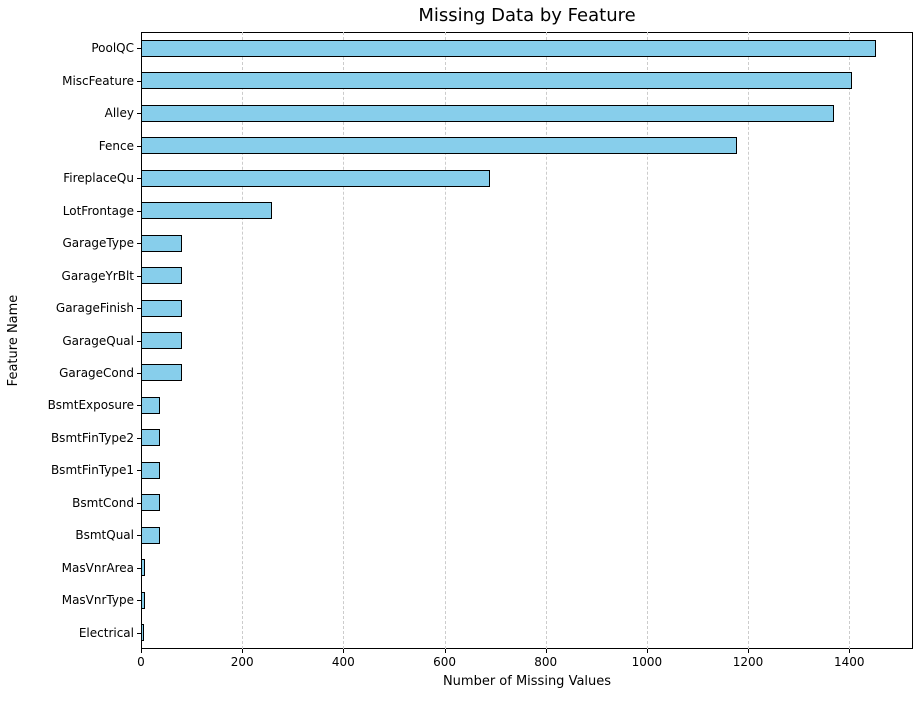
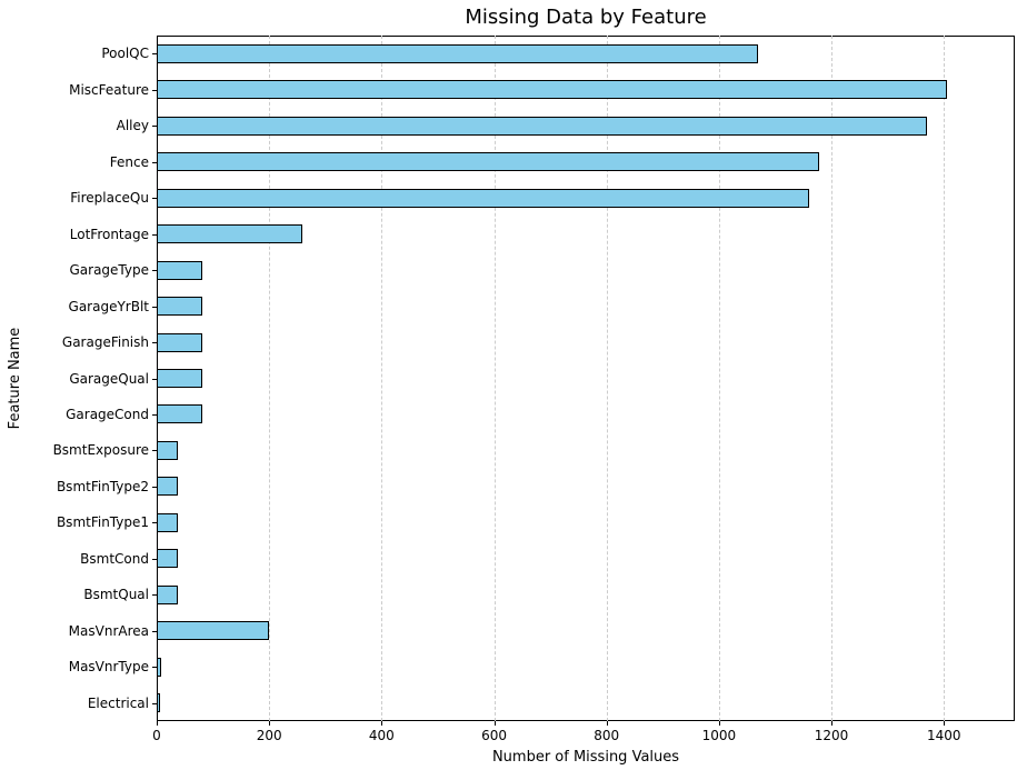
PoolQC: 1450 -> 1070
FireplaceQu: 690 -> 1160
MasVnrArea: 10 -> 200
